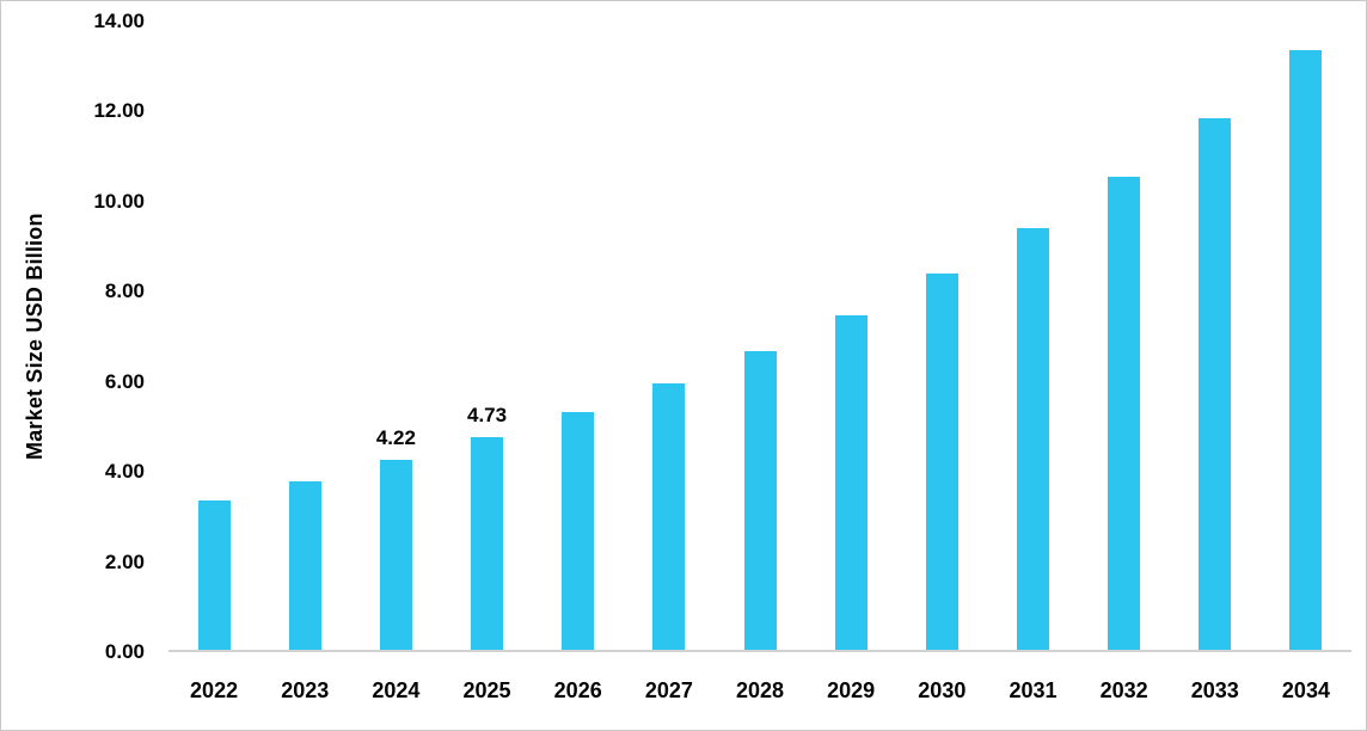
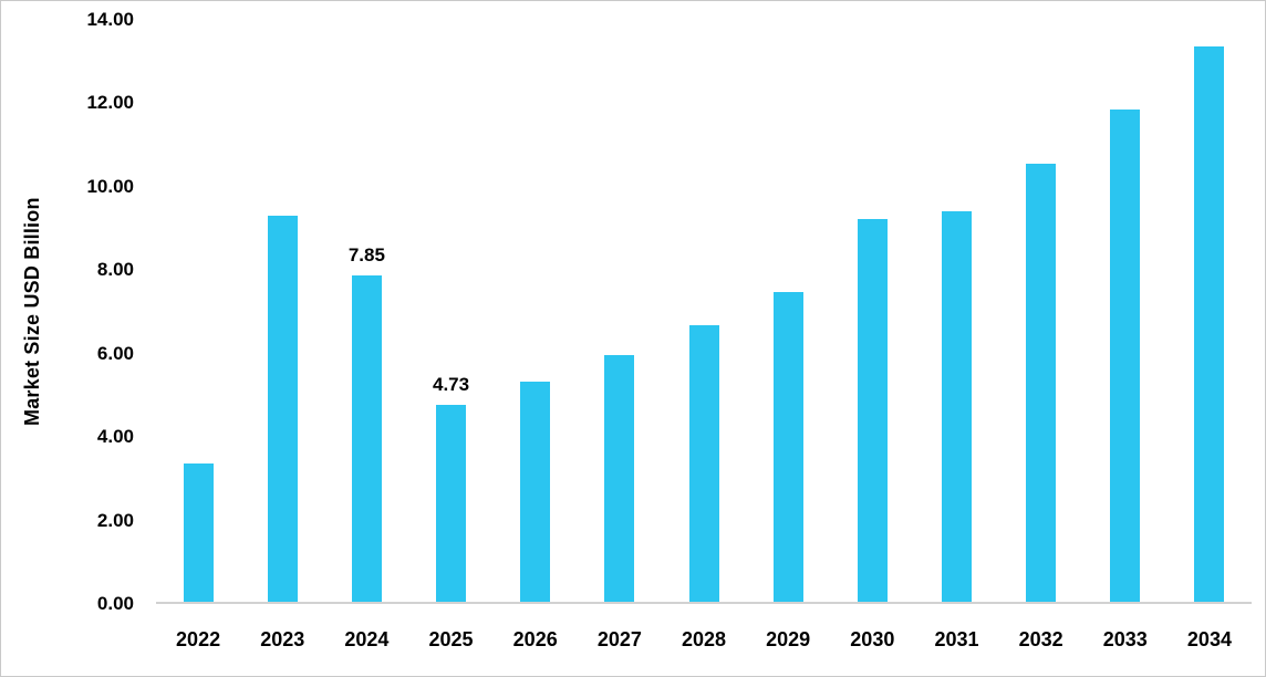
2023: 3.8 -> 9.3
2024: 4.22 -> 7.85
2030: 8.4 -> 9.2
